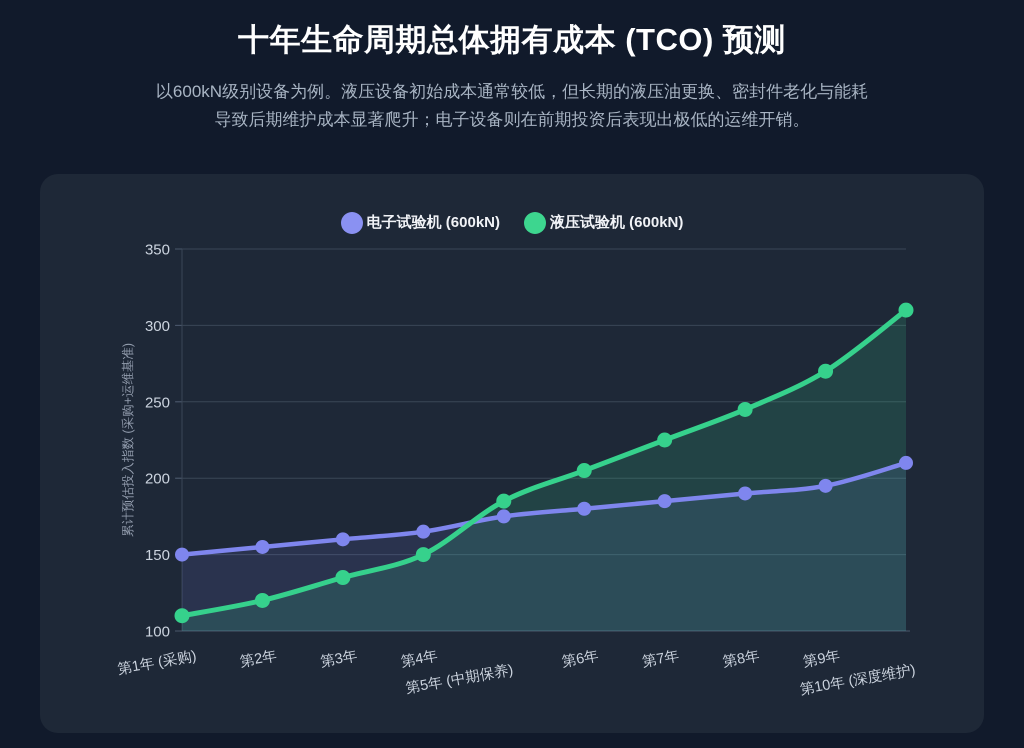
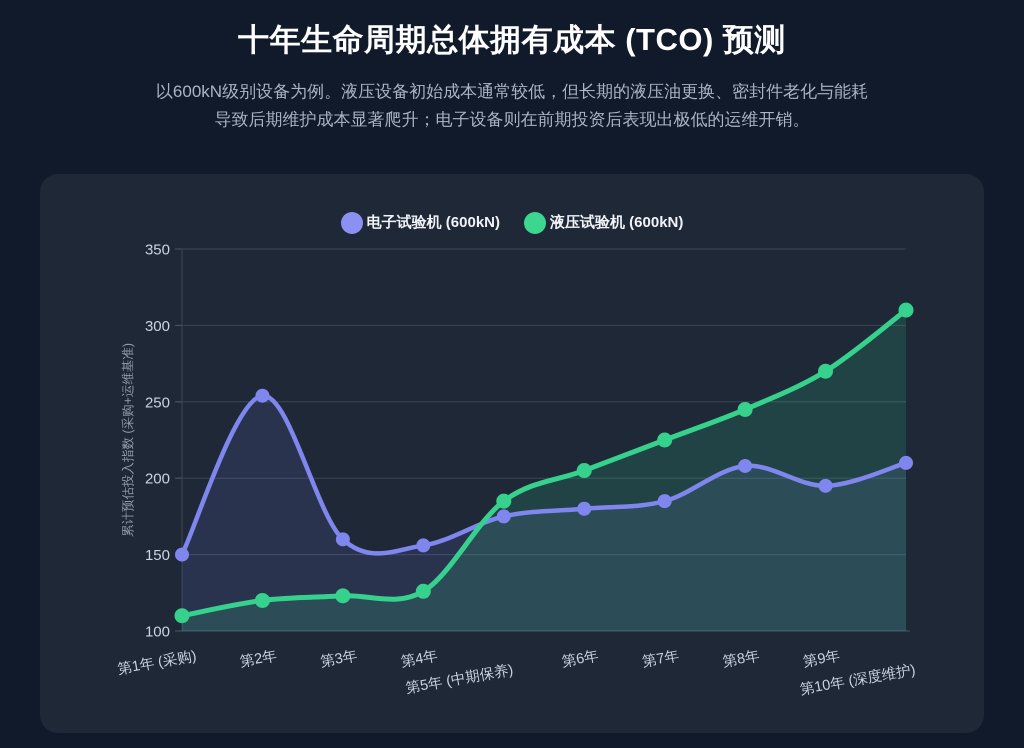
电子试验机 (600kN)/第2年: 155 -> 254
液压试验机 (600kN)/第3年: 135 -> 123
电子试验机 (600kN)/第4年: 165 -> 156
液压试验机 (600kN)/第4年: 150 -> 126
电子试验机 (600kN)/第8年: 190 -> 208
